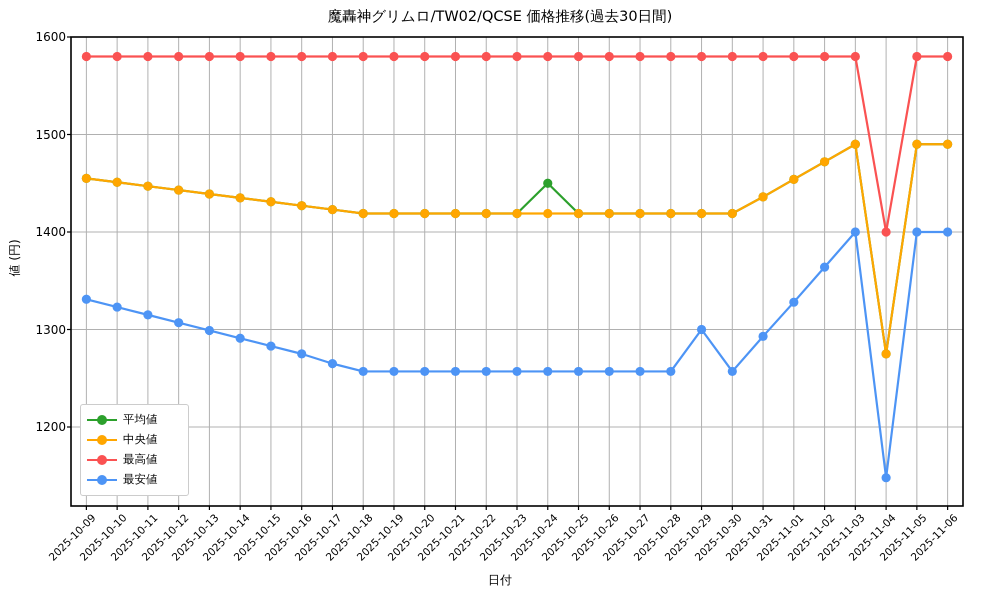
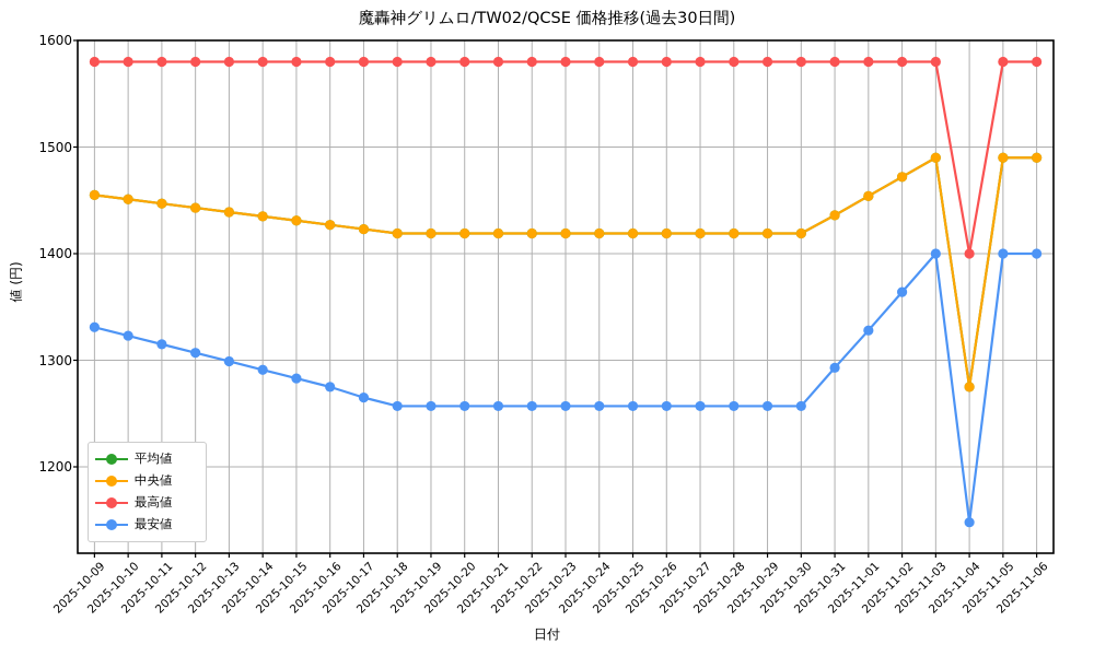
平均値/2025-10-24: 1450 -> 1420
最安値/2025-10-29: 1300 -> 1260
